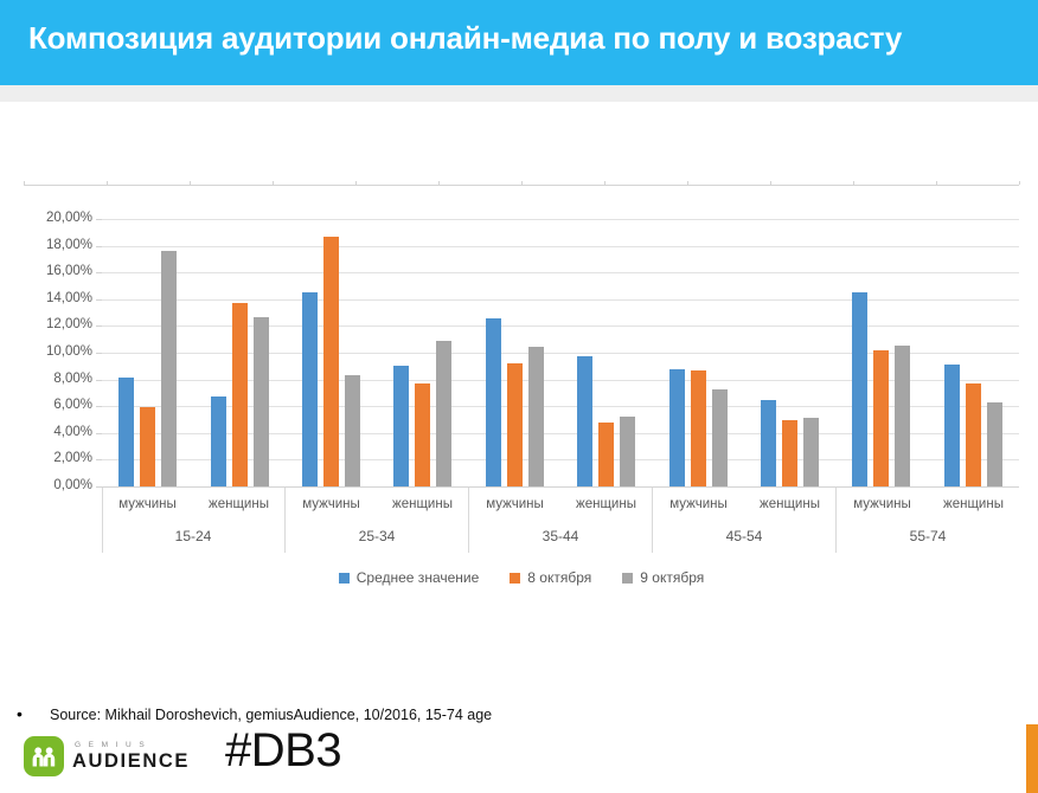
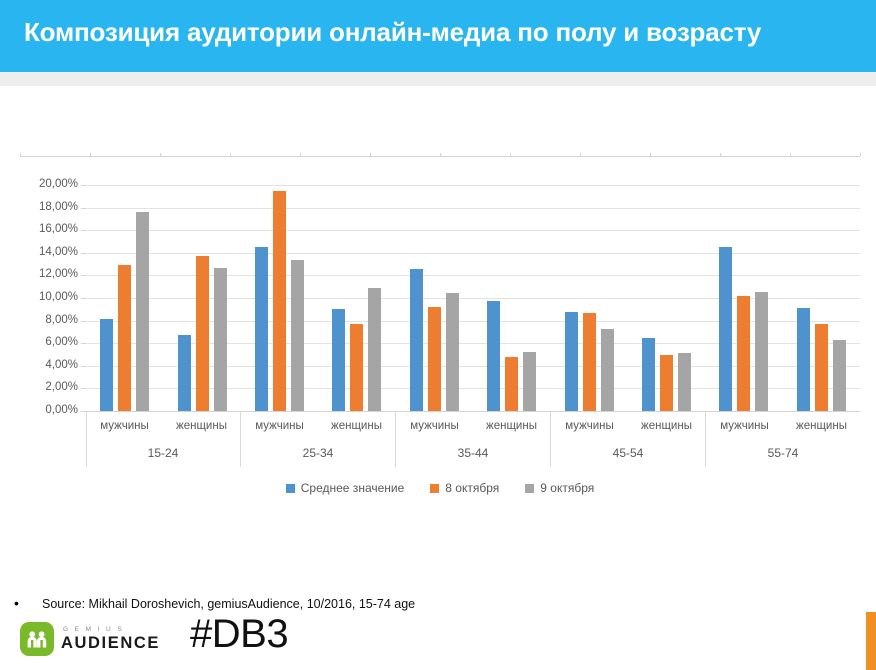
8 октября/15-24 мужчины: 5,9% -> 12,9%
8 октября/25-34 мужчины: 18,7% -> 19,5%
9 октября/25-34 мужчины: 8,3% -> 13,4%
